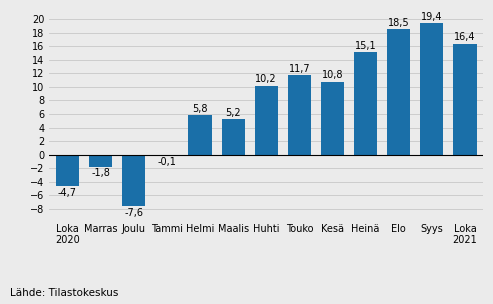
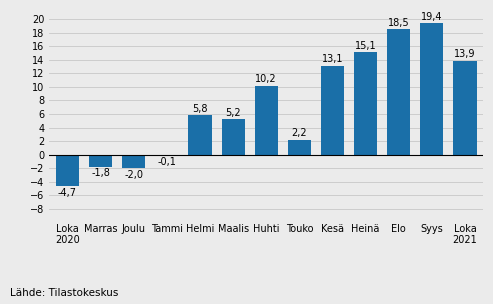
Joulu: -7,6 -> -2,0
Touko: 11,7 -> 2,2
Kesä: 10,8 -> 13,1
Loka 2021: 16,4 -> 13,9
